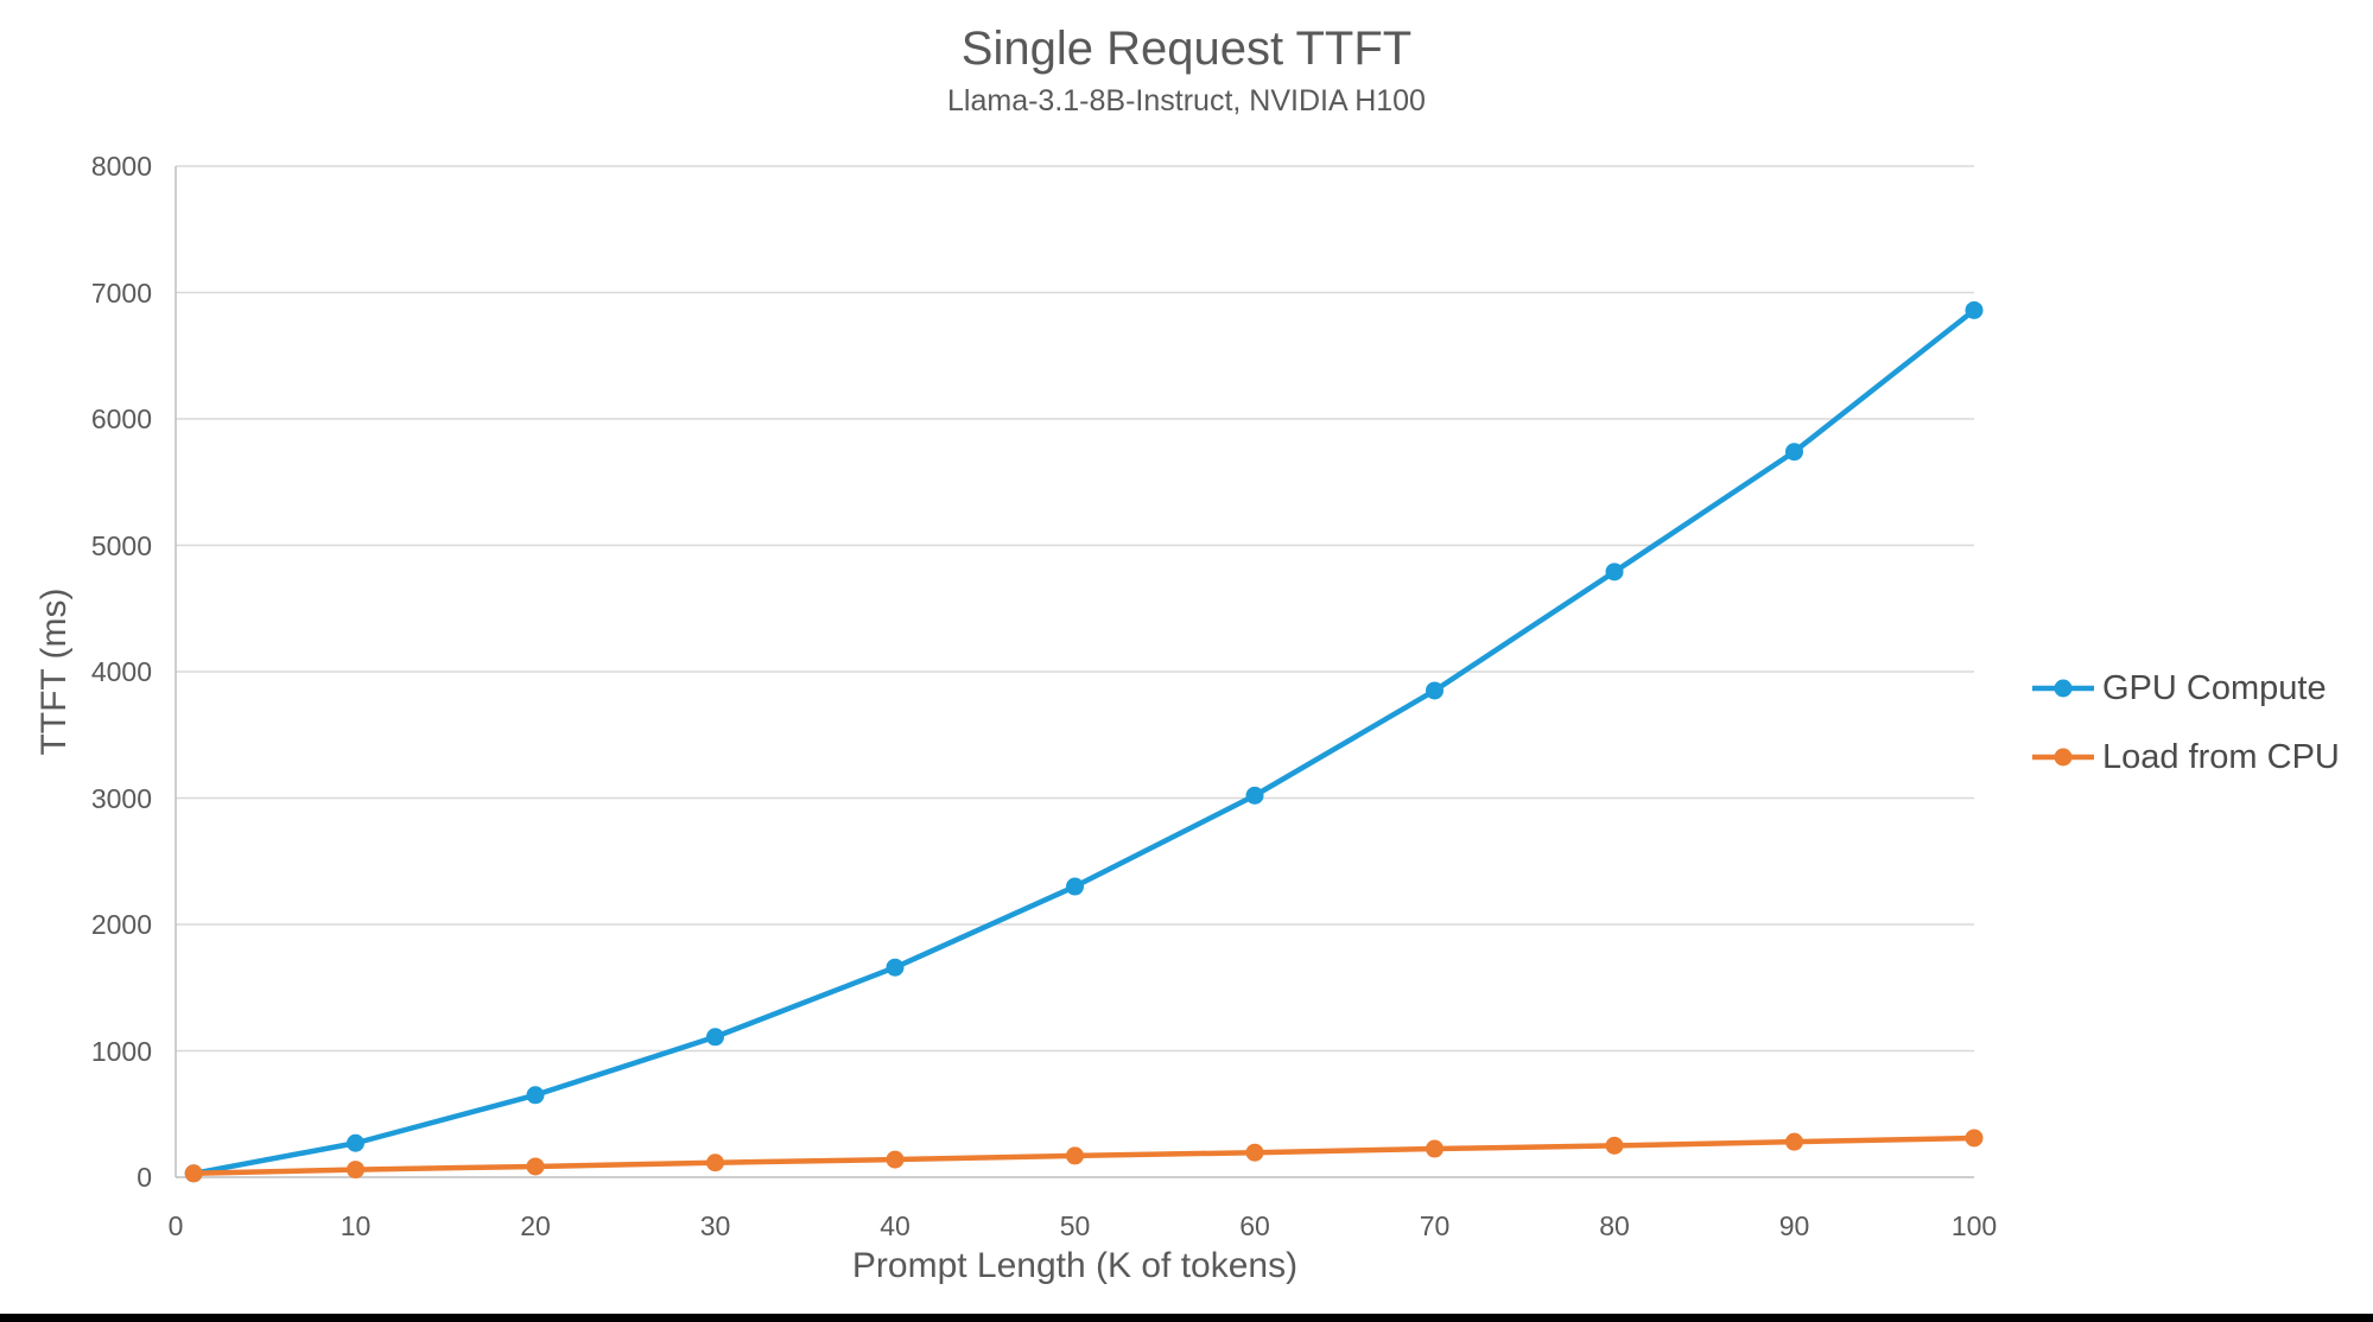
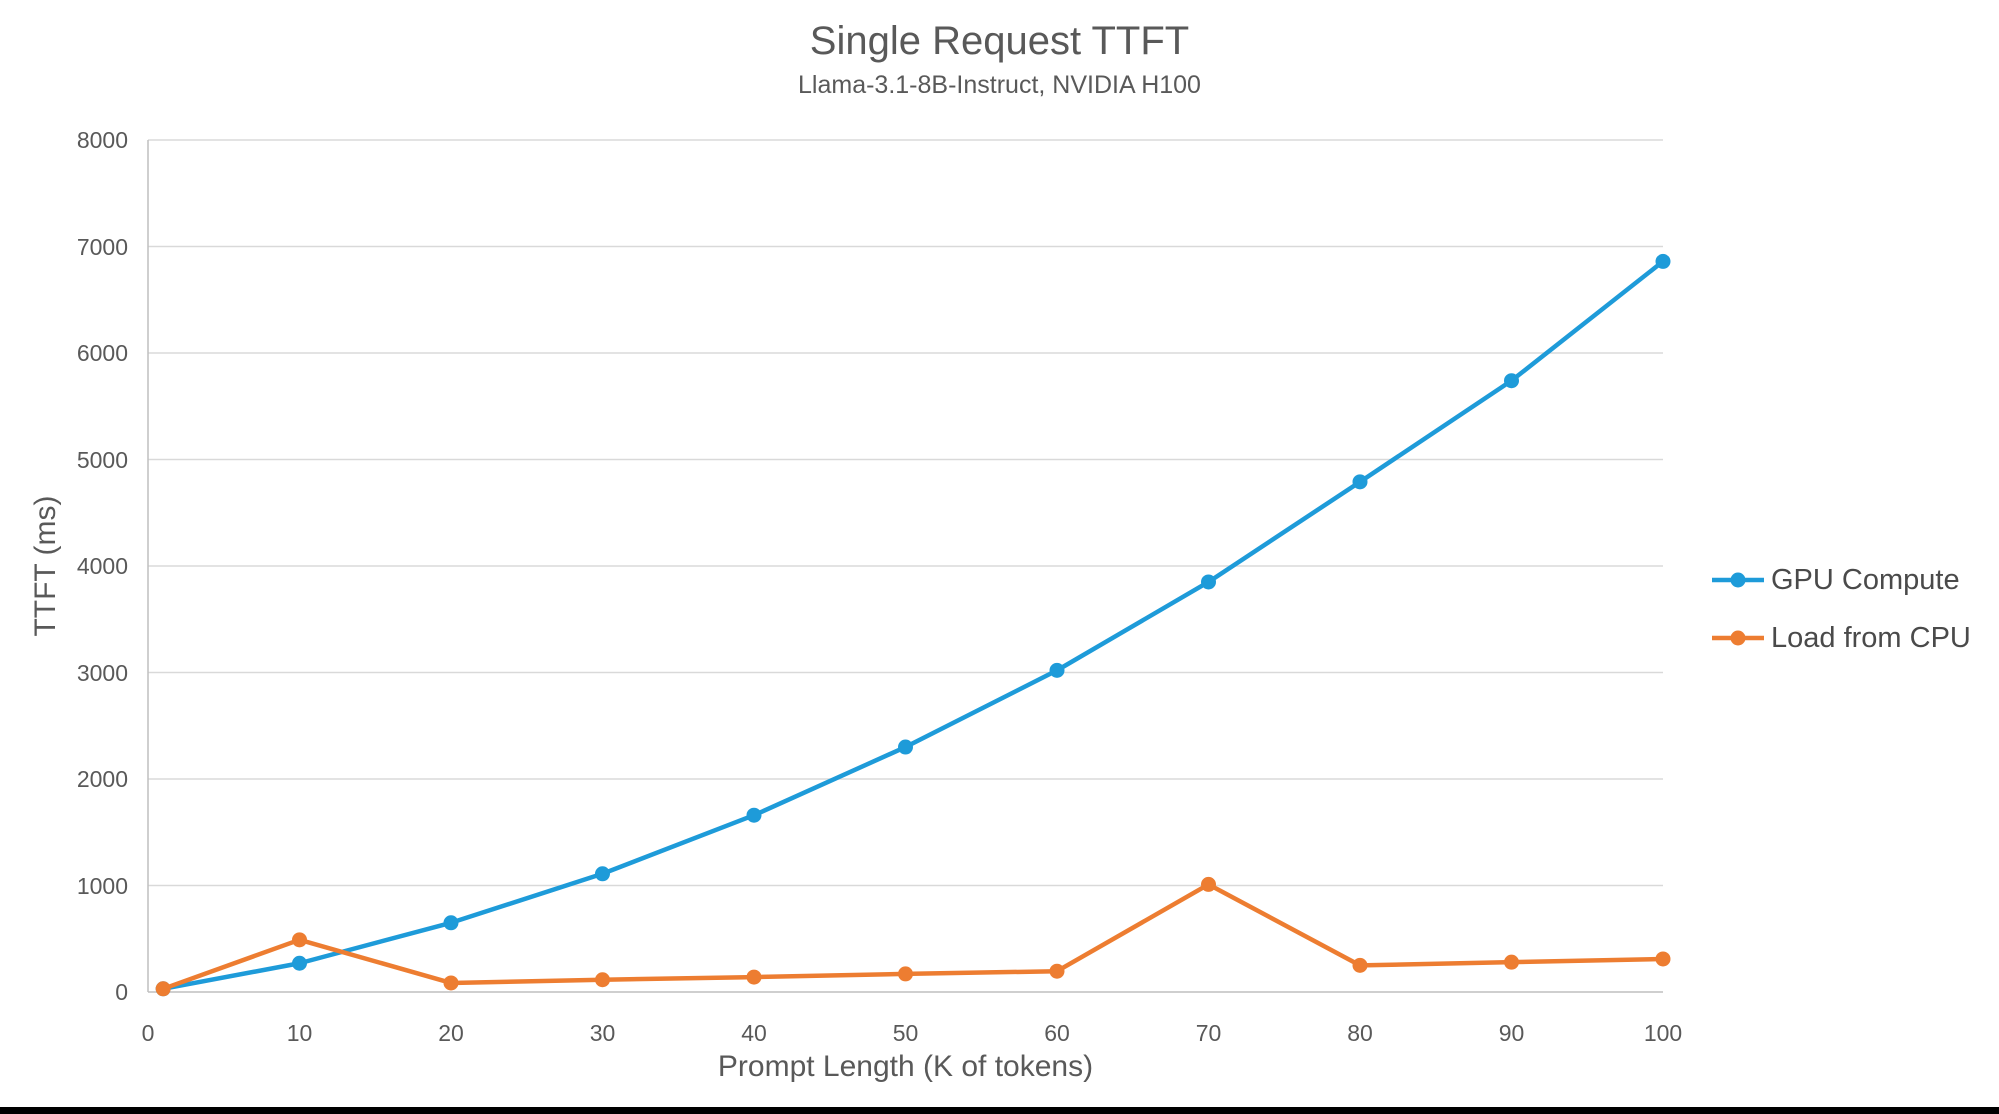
Load from CPU/10: 60 -> 490
Load from CPU/70: 220 -> 1010
